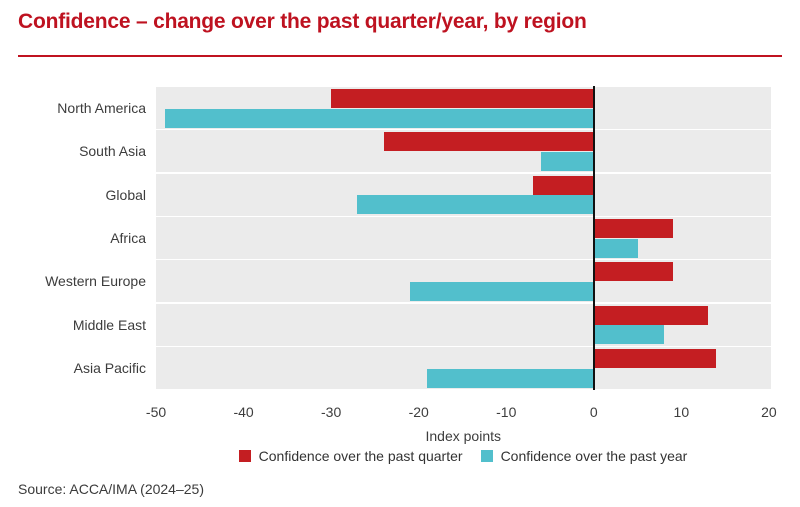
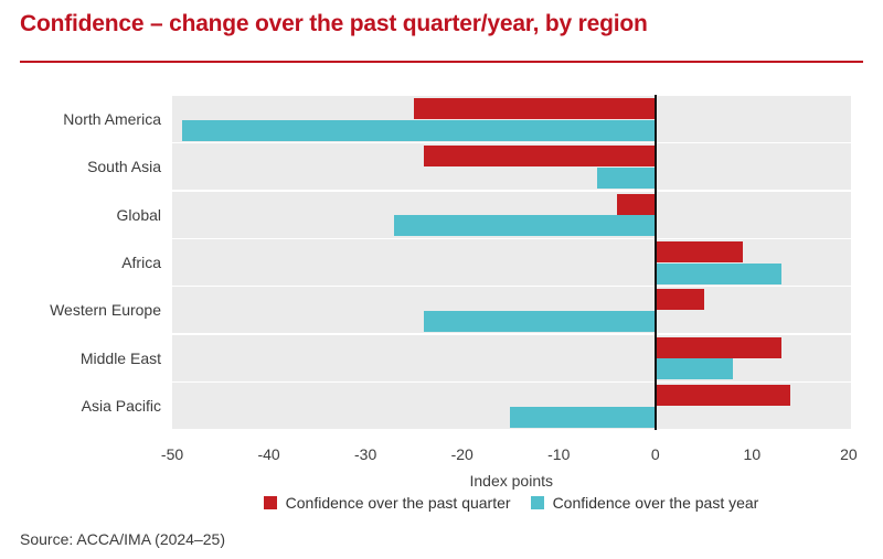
Confidence over the past quarter/North America: -30 -> -25
Confidence over the past quarter/Global: -7 -> -4
Confidence over the past year/Africa: 5 -> 13
Confidence over the past quarter/Western Europe: 9 -> 5
Confidence over the past year/Western Europe: -21 -> -24
Confidence over the past year/Asia Pacific: -19 -> -15
